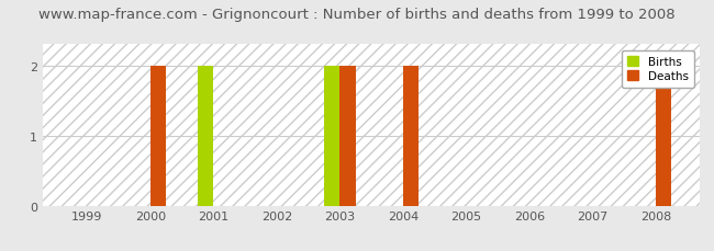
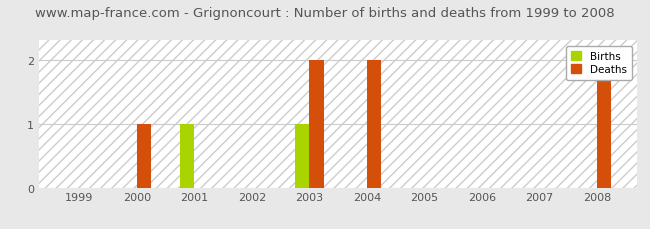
Deaths/2000: 2 -> 1
Births/2001: 2 -> 1
Births/2003: 2 -> 1
